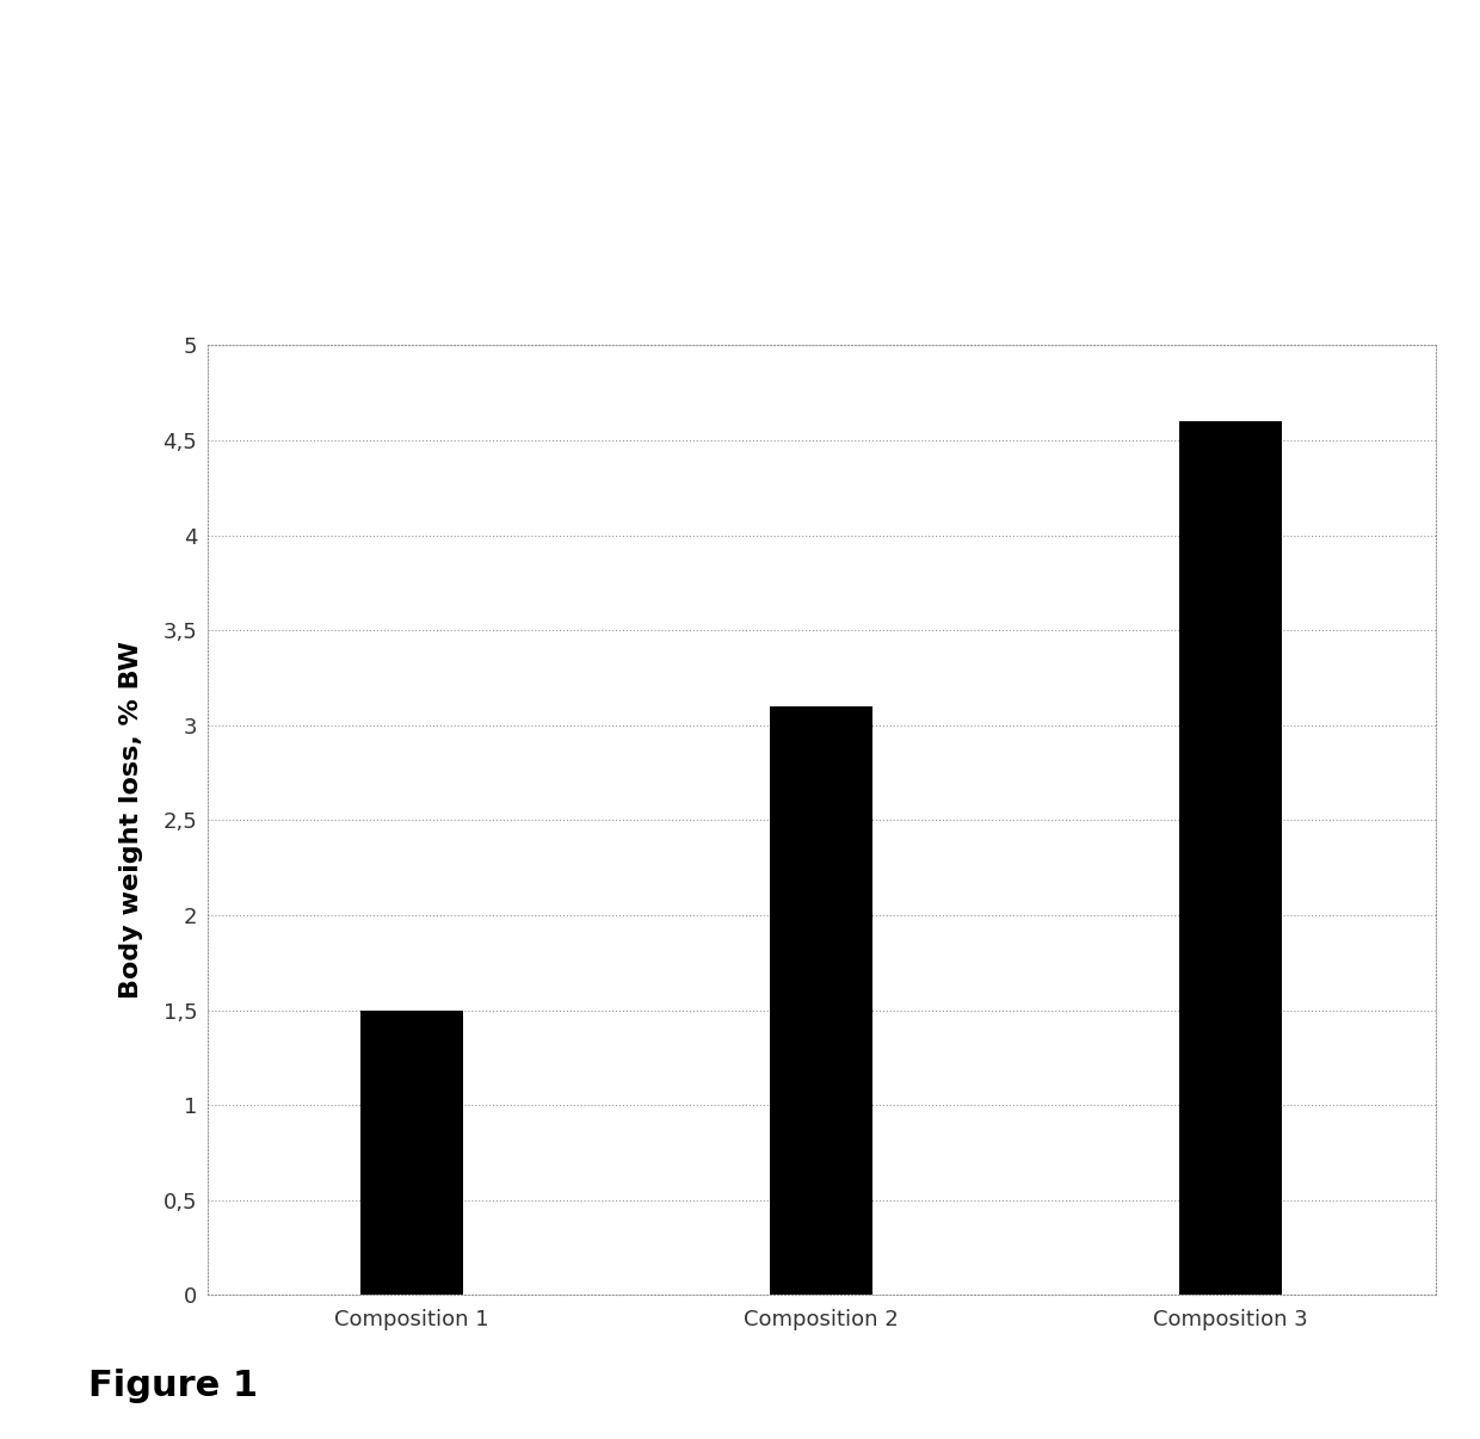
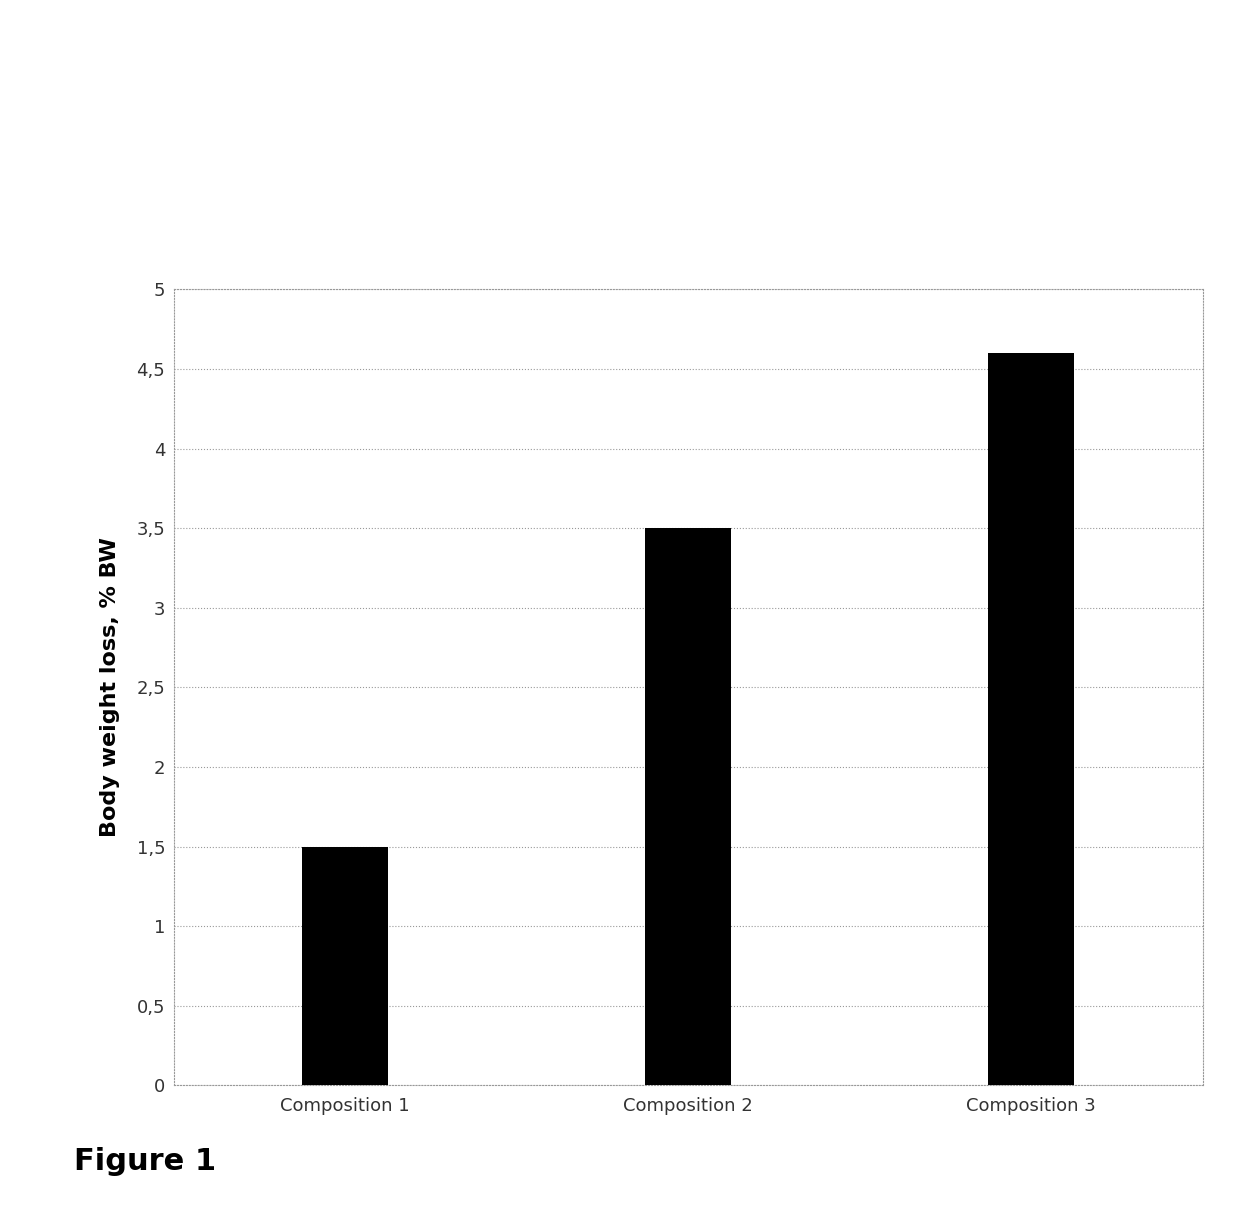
Composition 2: 3,1 -> 3,5
